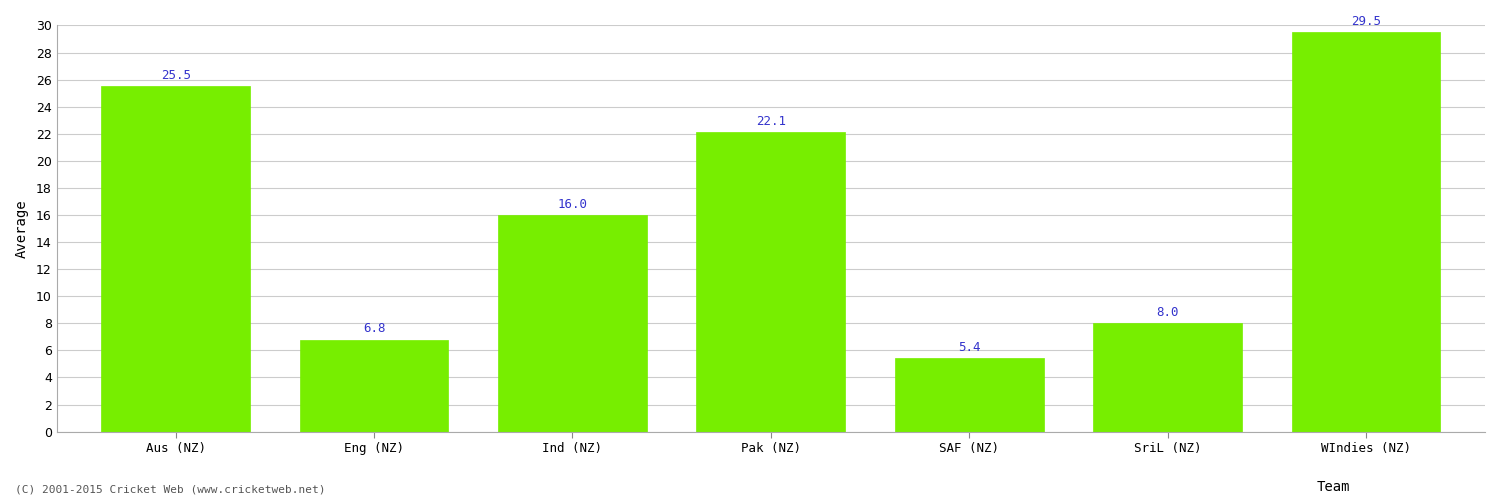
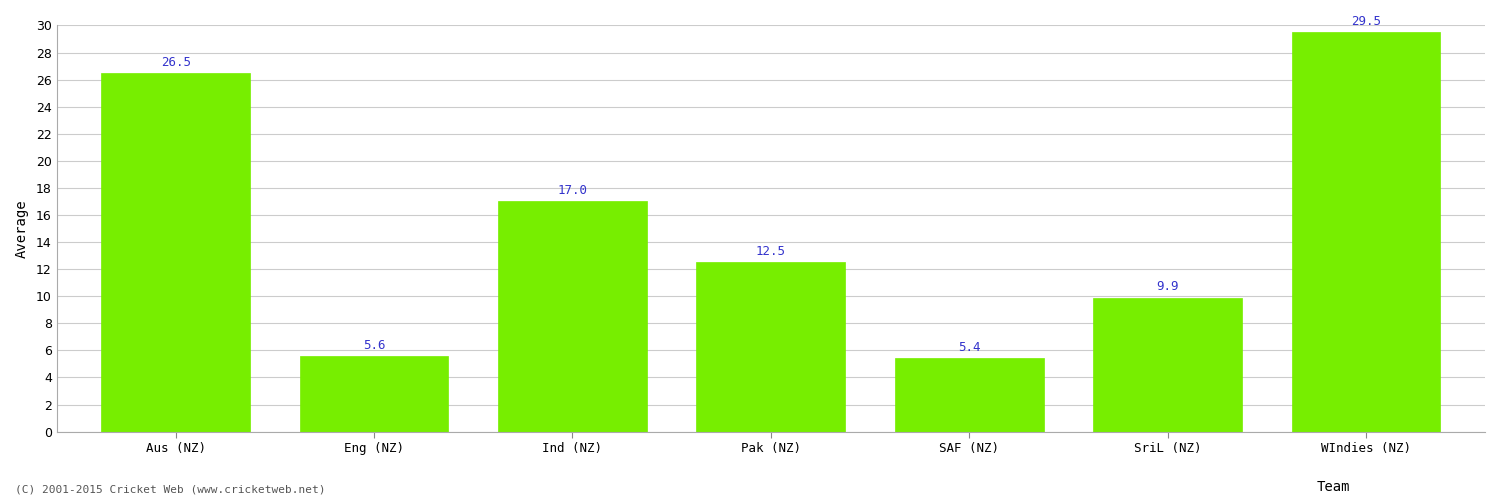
Aus (NZ): 25.5 -> 26.5
Eng (NZ): 6.8 -> 5.6
Ind (NZ): 16.0 -> 17.0
Pak (NZ): 22.1 -> 12.5
SriL (NZ): 8.0 -> 9.9
